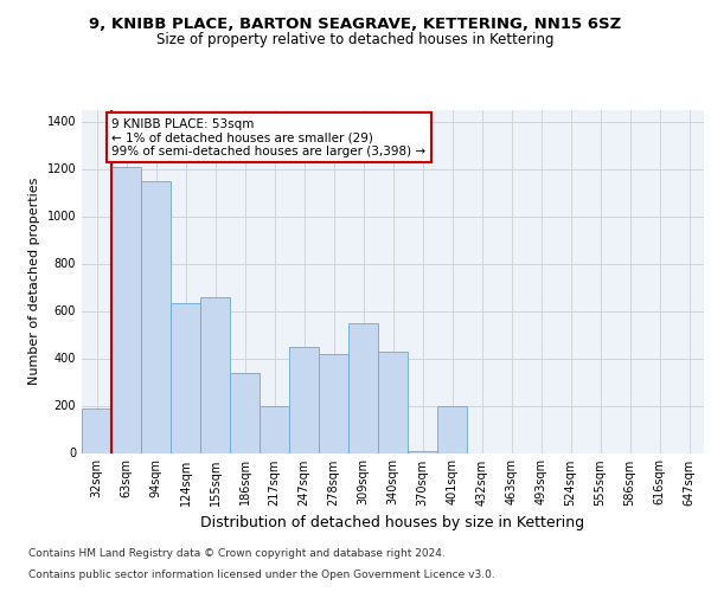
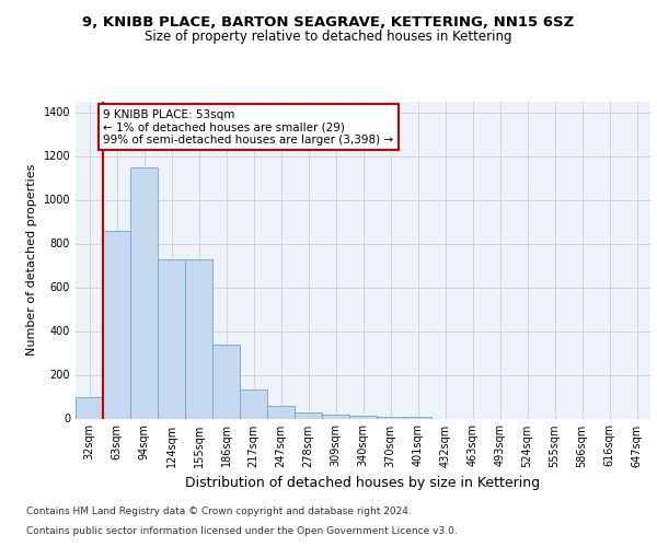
32sqm: 190 -> 100
63sqm: 1210 -> 860
124sqm: 635 -> 730
155sqm: 660 -> 730
217sqm: 200 -> 135
247sqm: 450 -> 60
278sqm: 420 -> 30
309sqm: 550 -> 20
340sqm: 430 -> 15
401sqm: 200 -> 10
